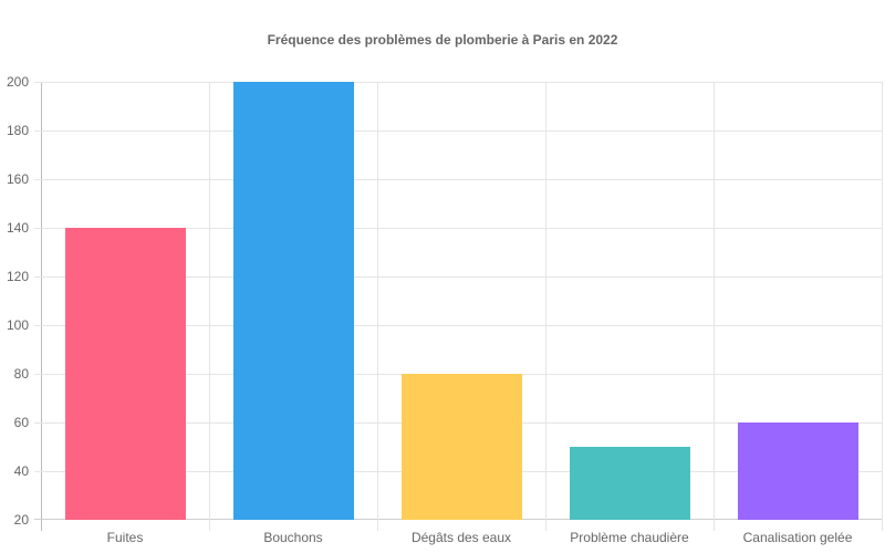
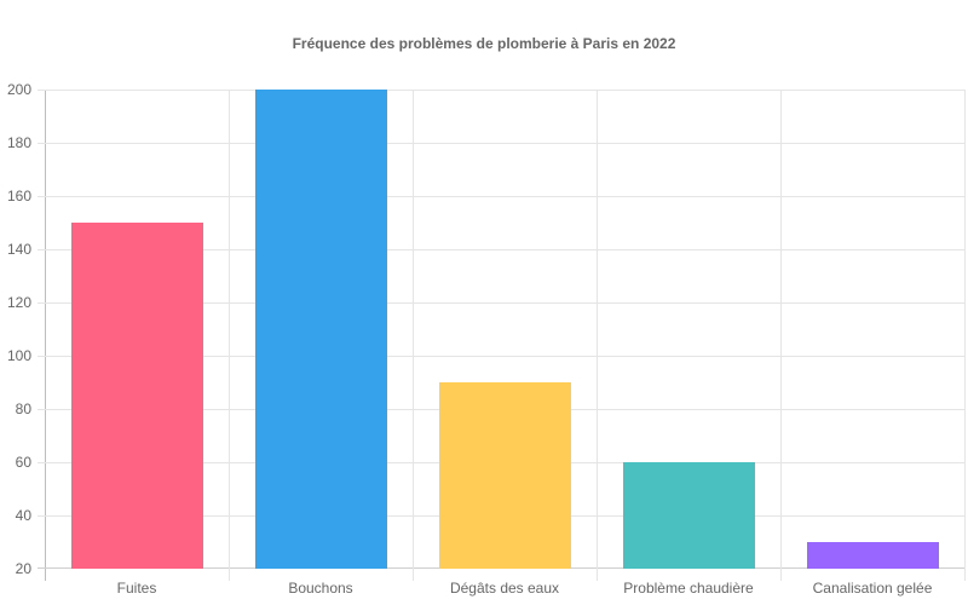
Fuites: 140 -> 150
Dégâts des eaux: 80 -> 90
Problème chaudière: 50 -> 60
Canalisation gelée: 60 -> 30
